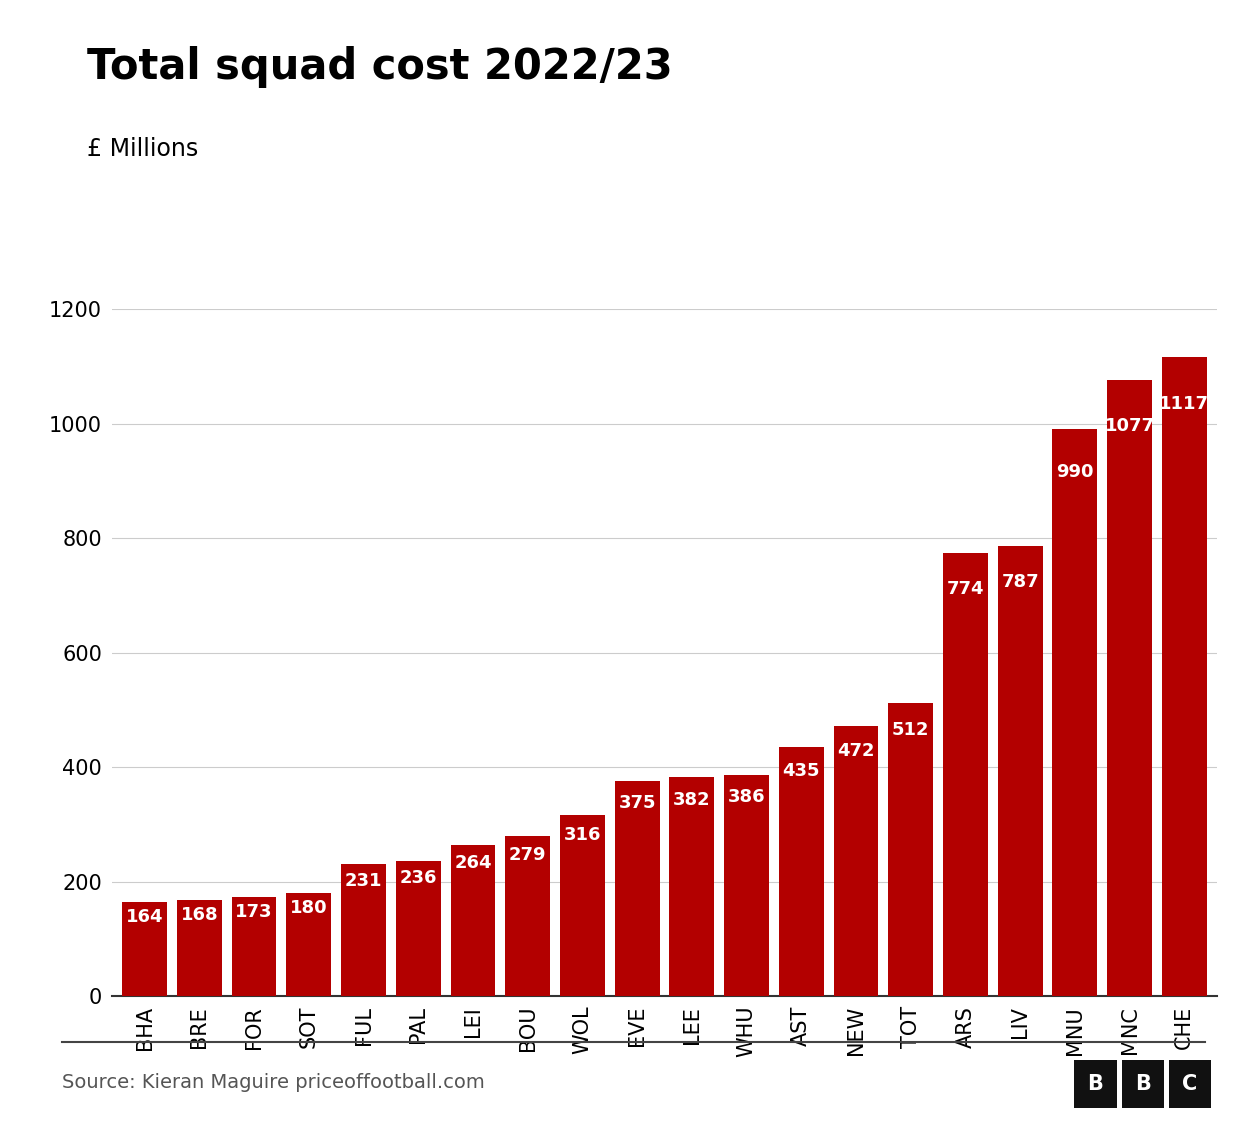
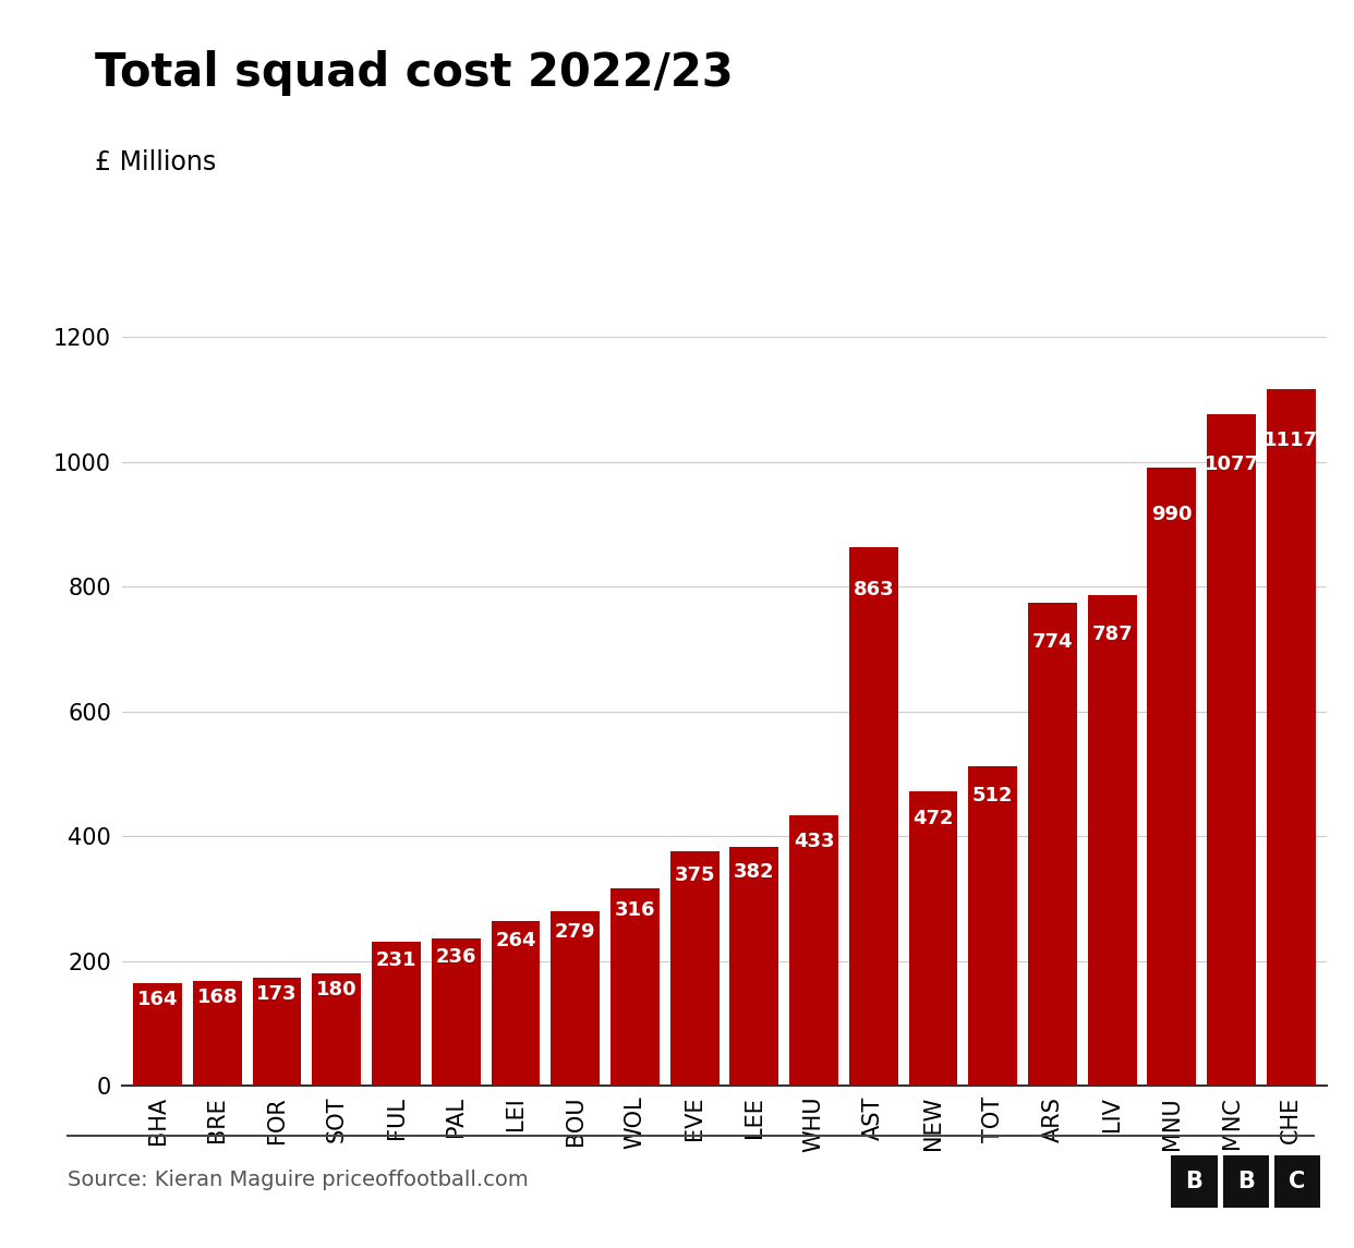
WHU: 386 -> 433
AST: 435 -> 863
